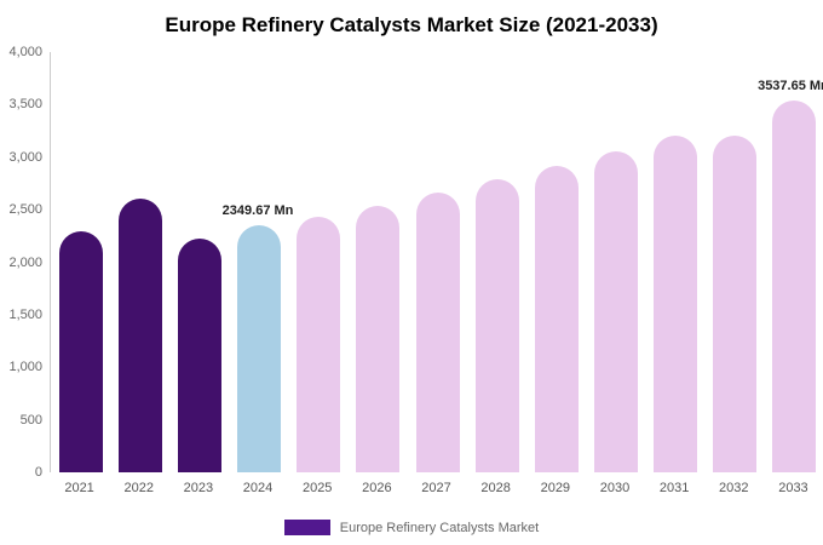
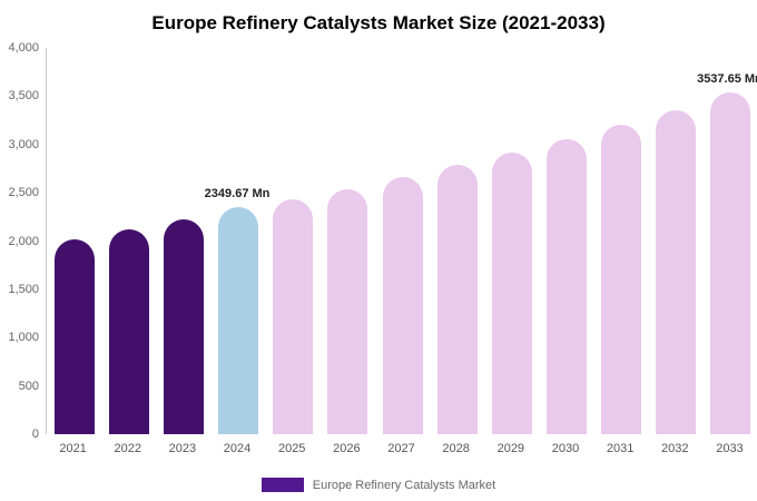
2021: 2300 -> 2000
2022: 2600 -> 2100
2032: 3200 -> 3400
